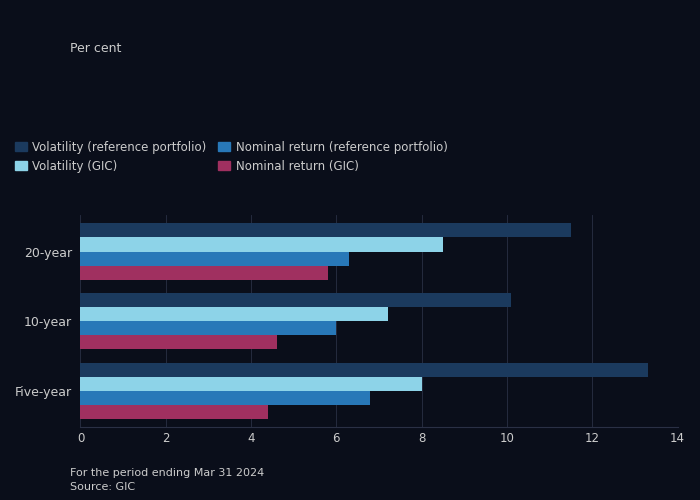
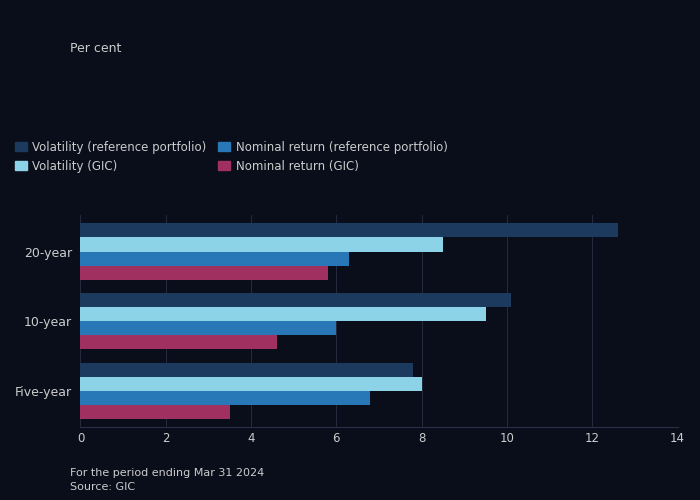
Volatility (reference portfolio)/20-year: 11.5 -> 12.6
Volatility (GIC)/10-year: 7.2 -> 9.5
Volatility (reference portfolio)/Five-year: 13.3 -> 7.8
Nominal return (GIC)/Five-year: 4.4 -> 3.5
